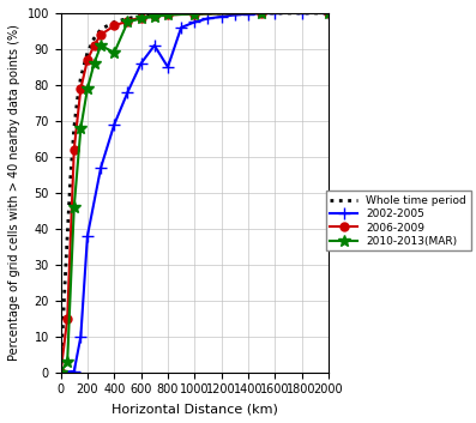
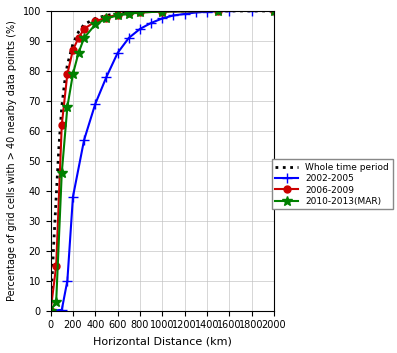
2010-2013(MAR)/400: 89.0 -> 95.5
2002-2005/800: 85.0 -> 94.0
